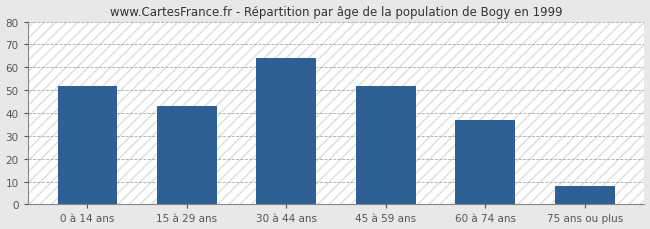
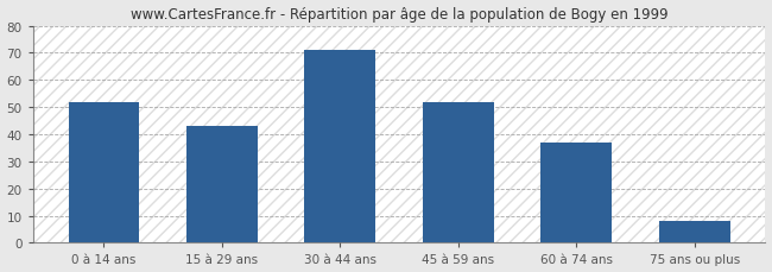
30 à 44 ans: 64 -> 71
